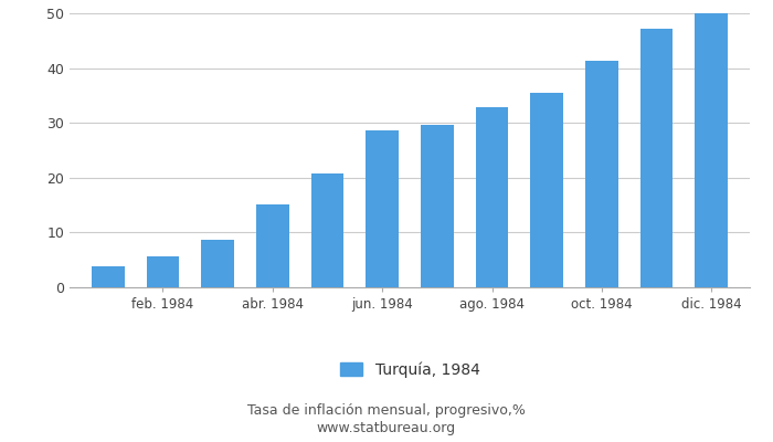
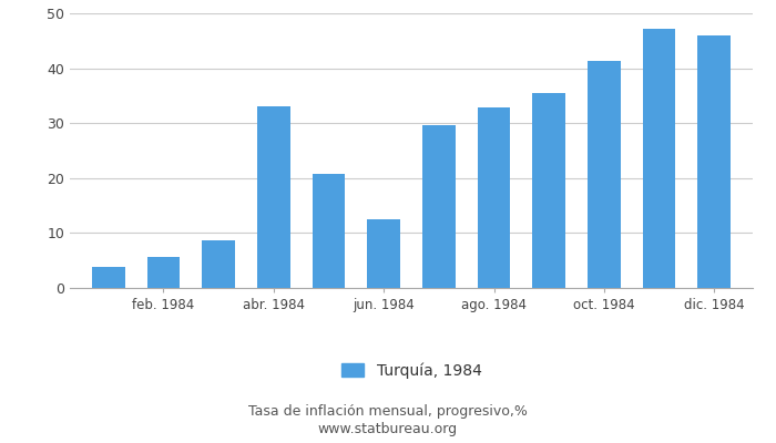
abr. 1984: 15.1 -> 33.0
jun. 1984: 28.6 -> 12.5
dic. 1984: 49.9 -> 46.0
